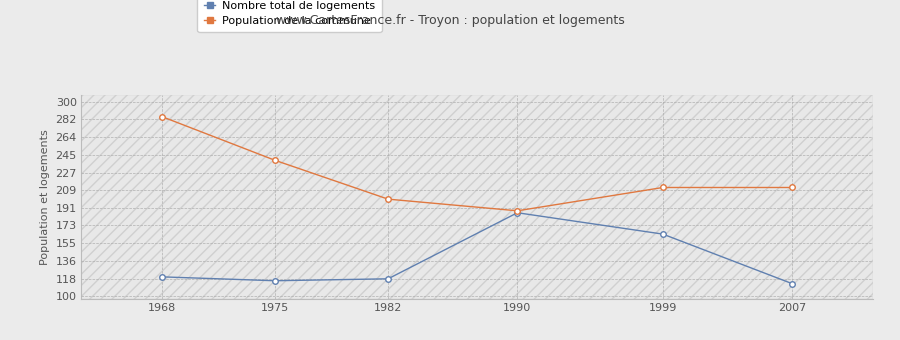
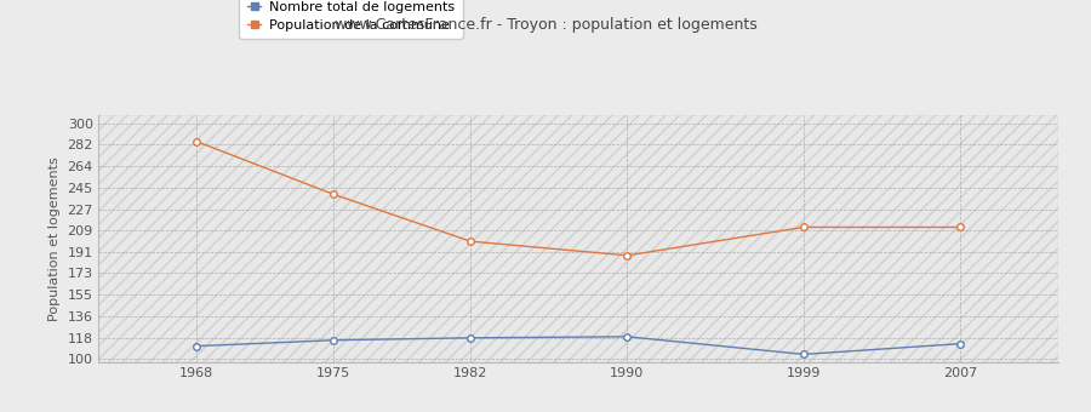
Nombre total de logements/1968: 120 -> 111
Nombre total de logements/1990: 186 -> 119
Nombre total de logements/1999: 164 -> 104
